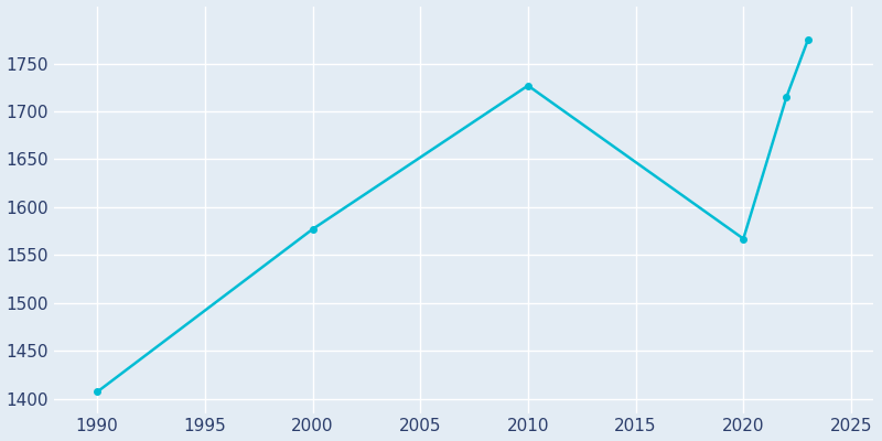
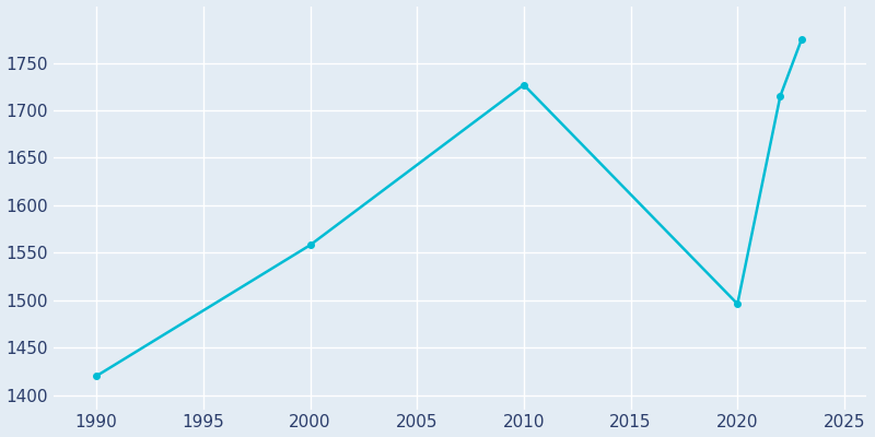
1990: 1407 -> 1420
2000: 1577 -> 1558
2020: 1567 -> 1496
